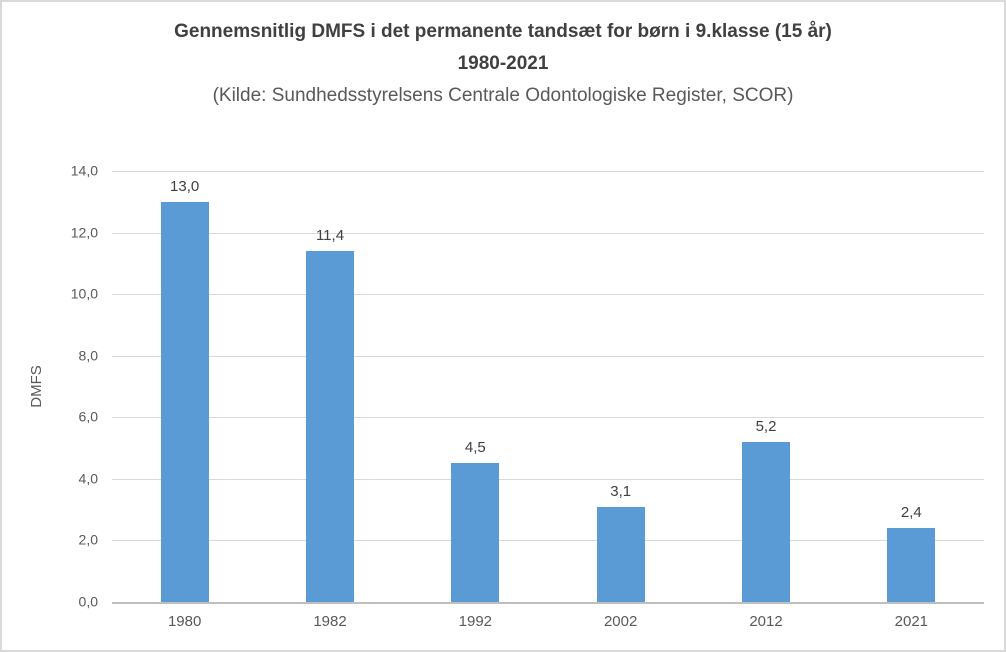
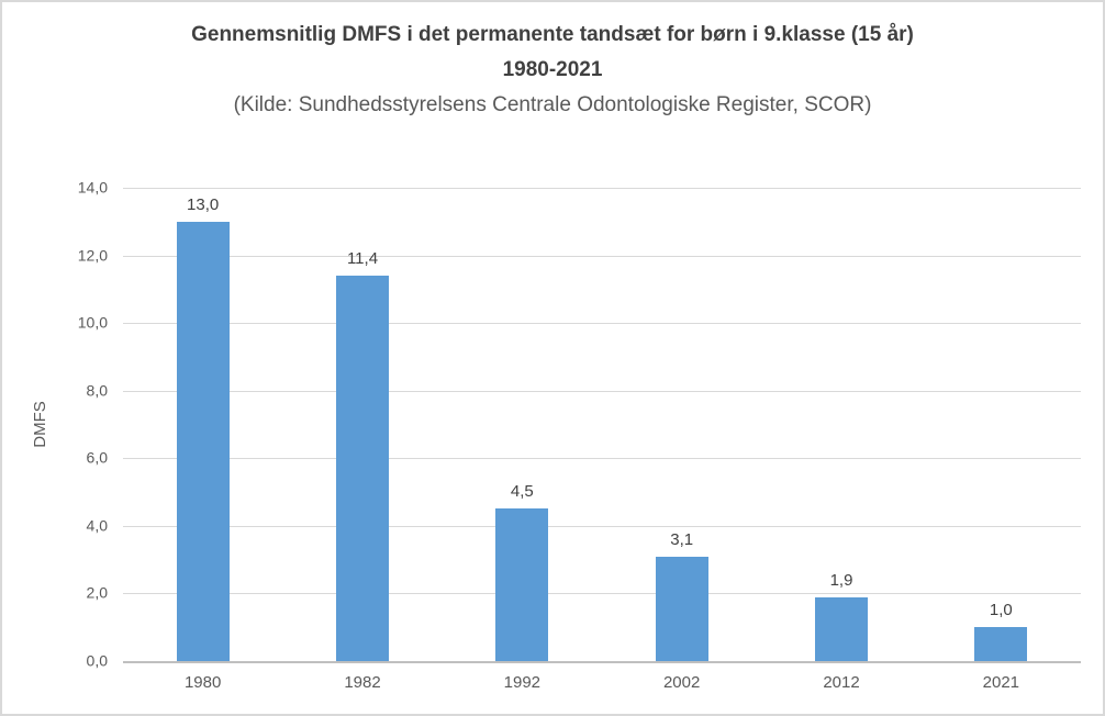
2012: 5,2 -> 1,9
2021: 2,4 -> 1,0
